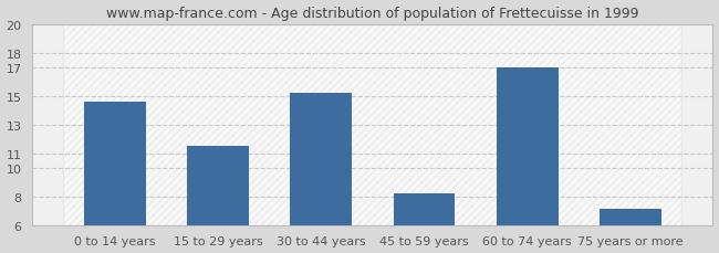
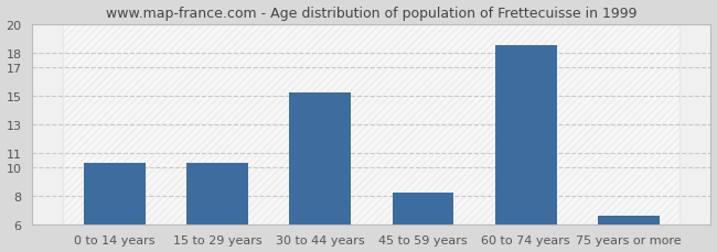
0 to 14 years: 14.6 -> 10.3
15 to 29 years: 11.5 -> 10.3
60 to 74 years: 17.0 -> 18.5
75 years or more: 7.1 -> 6.6
